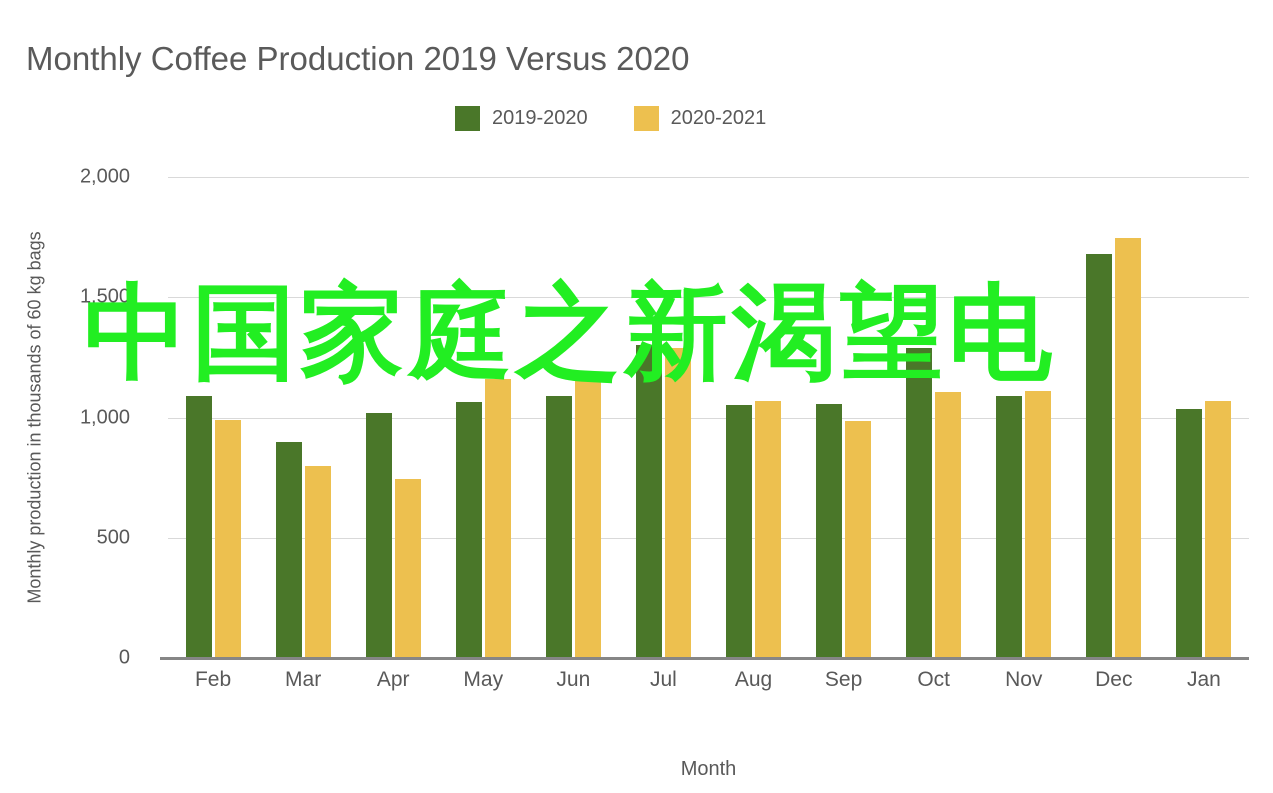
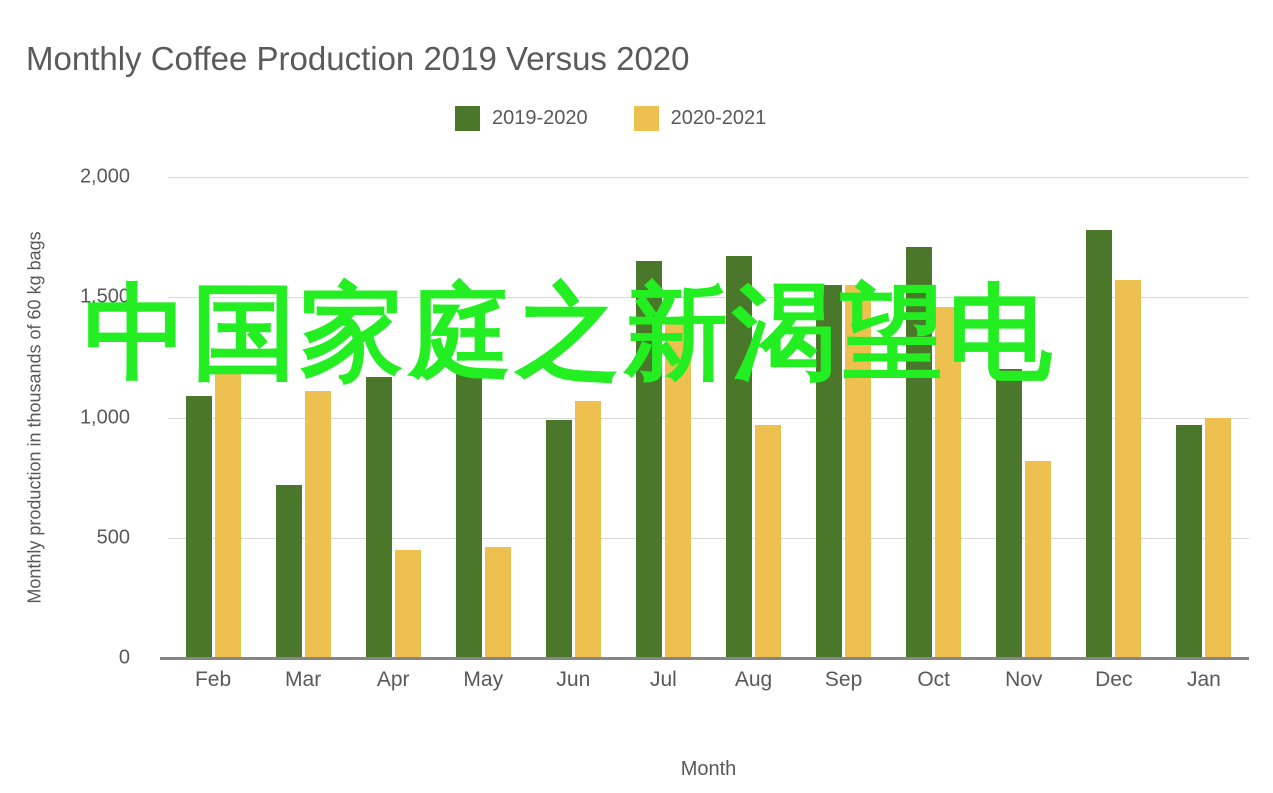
2020-2021/Feb: 990 -> 1210
2019-2020/Mar: 900 -> 720
2020-2021/Mar: 800 -> 1110
2019-2020/Apr: 1020 -> 1170
2020-2021/Apr: 740 -> 450
2019-2020/May: 1060 -> 1190
2020-2021/May: 1160 -> 460
2019-2020/Jun: 1090 -> 990
2020-2021/Jun: 1180 -> 1070
2019-2020/Jul: 1300 -> 1650
2020-2021/Jul: 1290 -> 1400
2019-2020/Aug: 1050 -> 1670
2020-2021/Aug: 1070 -> 970
2019-2020/Sep: 1060 -> 1550
2020-2021/Sep: 980 -> 1550
2019-2020/Oct: 1290 -> 1710
2020-2021/Oct: 1100 -> 1460
2019-2020/Nov: 1090 -> 1200
2020-2021/Nov: 1110 -> 820
2019-2020/Dec: 1680 -> 1780
2020-2021/Dec: 1740 -> 1570
2019-2020/Jan: 1040 -> 970
2020-2021/Jan: 1070 -> 1000
